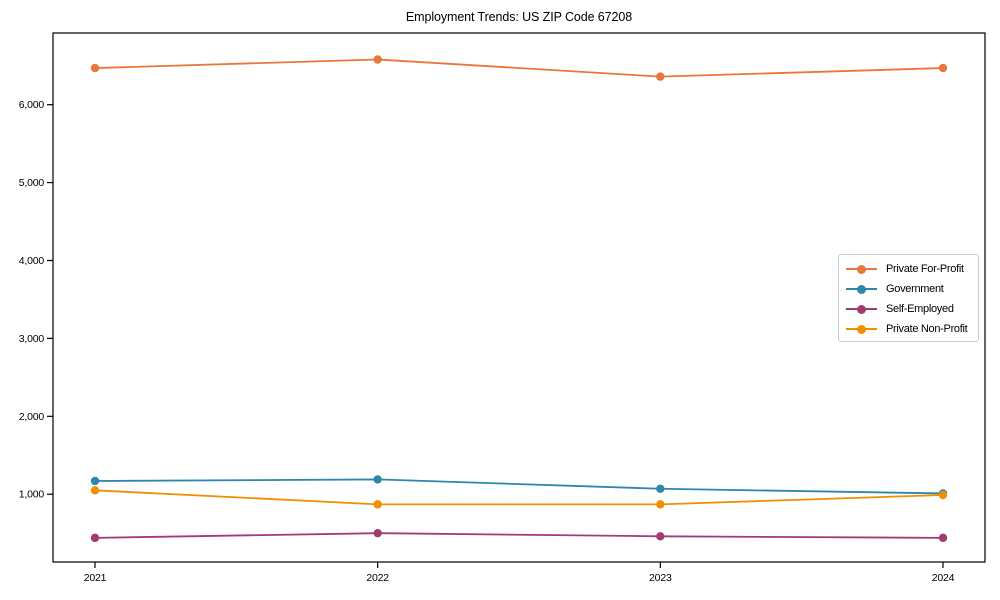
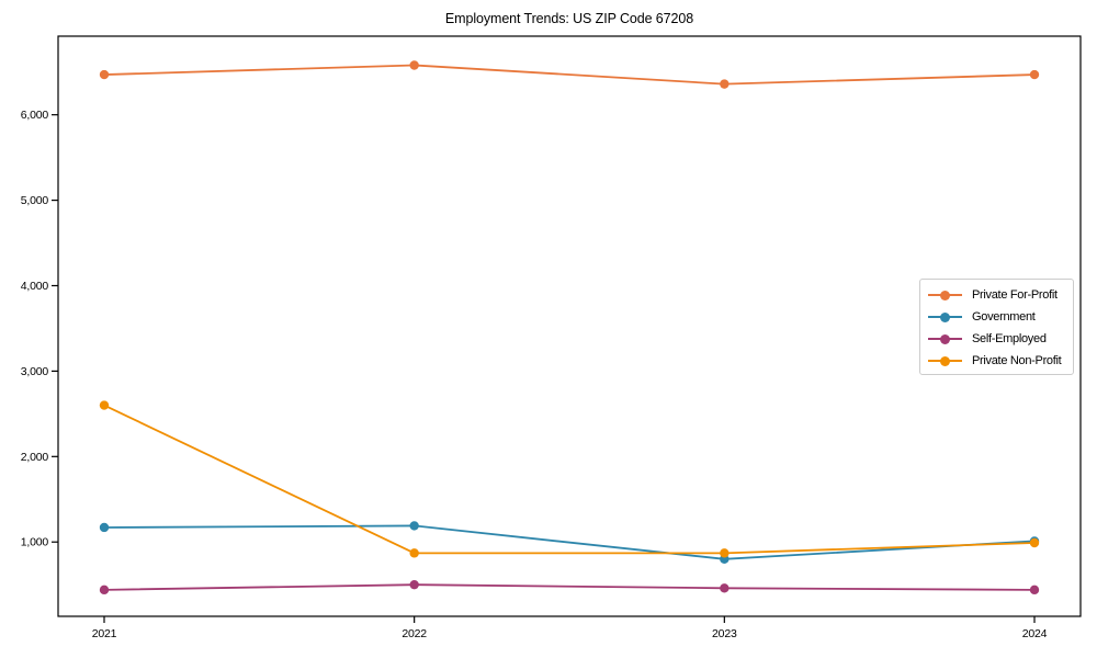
Private Non-Profit/2021: 1000 -> 2600
Government/2023: 1100 -> 800
